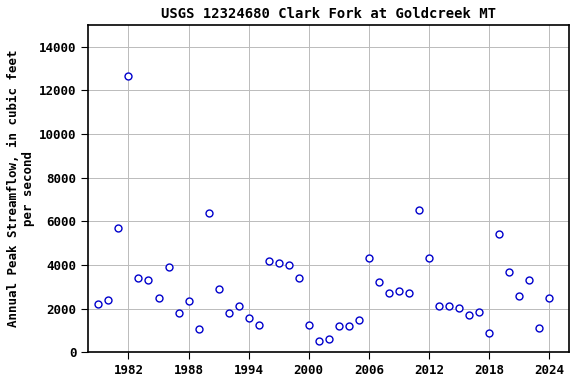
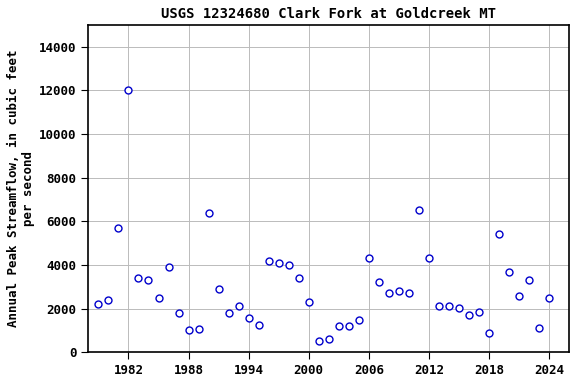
1982: 12650 -> 12000
1988: 2350 -> 1000
2000: 1250 -> 2300
